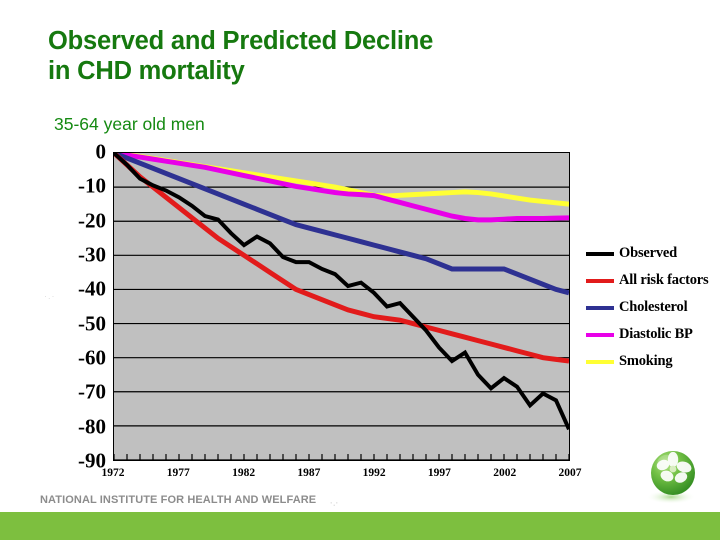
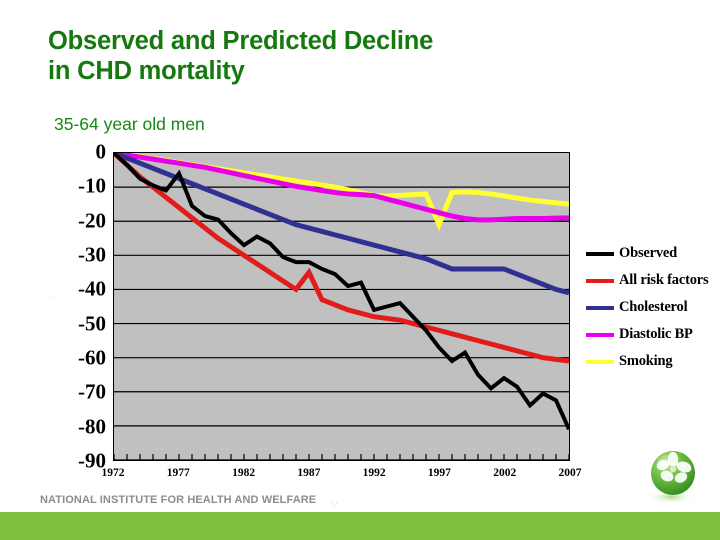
Observed/1977: -13 -> -6
All risk factors/1987: -42 -> -35
Observed/1992: -41 -> -46
Smoking/1997: -12 -> -21
